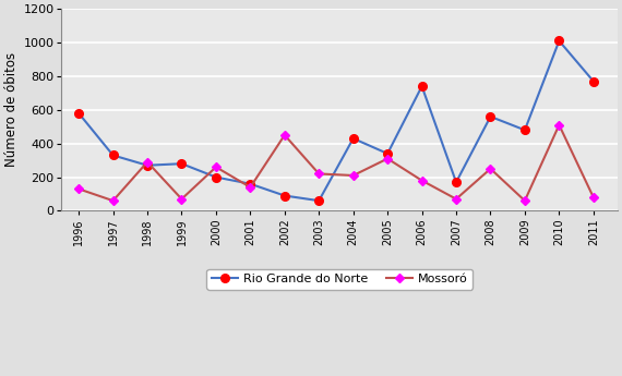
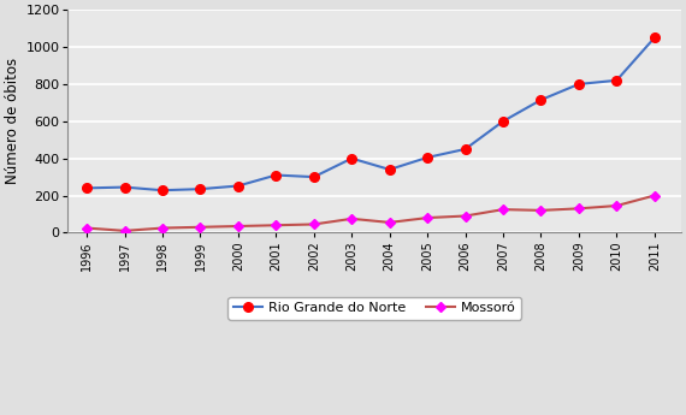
Rio Grande do Norte/1996: 580 -> 240
Mossoró/1996: 130 -> 20
Rio Grande do Norte/1997: 330 -> 240
Mossoró/1997: 60 -> 10
Rio Grande do Norte/1998: 270 -> 230
Mossoró/1998: 290 -> 20
Rio Grande do Norte/1999: 280 -> 240
Mossoró/1999: 70 -> 30
Rio Grande do Norte/2000: 200 -> 250
Mossoró/2000: 260 -> 40
Rio Grande do Norte/2001: 160 -> 310
Mossoró/2001: 140 -> 40
Rio Grande do Norte/2002: 90 -> 300
Mossoró/2002: 450 -> 40
Rio Grande do Norte/2003: 60 -> 400
Mossoró/2003: 220 -> 80
Rio Grande do Norte/2004: 430 -> 340
Mossoró/2004: 210 -> 60
Rio Grande do Norte/2005: 340 -> 400
Mossoró/2005: 310 -> 80
Rio Grande do Norte/2006: 740 -> 450
Mossoró/2006: 180 -> 90
Rio Grande do Norte/2007: 170 -> 600
Mossoró/2007: 70 -> 120
Rio Grande do Norte/2008: 560 -> 720
Mossoró/2008: 250 -> 120
Rio Grande do Norte/2009: 480 -> 800
Mossoró/2009: 60 -> 130
Rio Grande do Norte/2010: 1010 -> 820
Mossoró/2010: 510 -> 140
Rio Grande do Norte/2011: 770 -> 1050
Mossoró/2011: 80 -> 200
